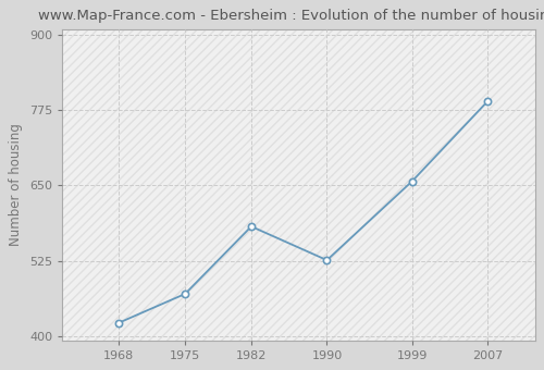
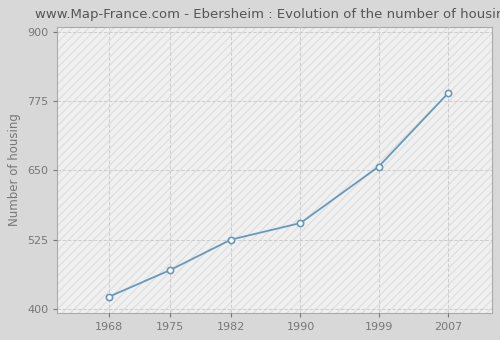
1982: 582 -> 525
1990: 526 -> 555
